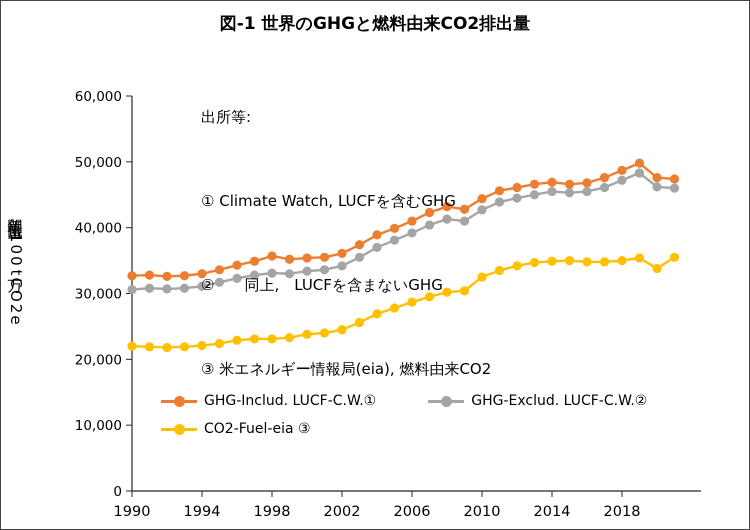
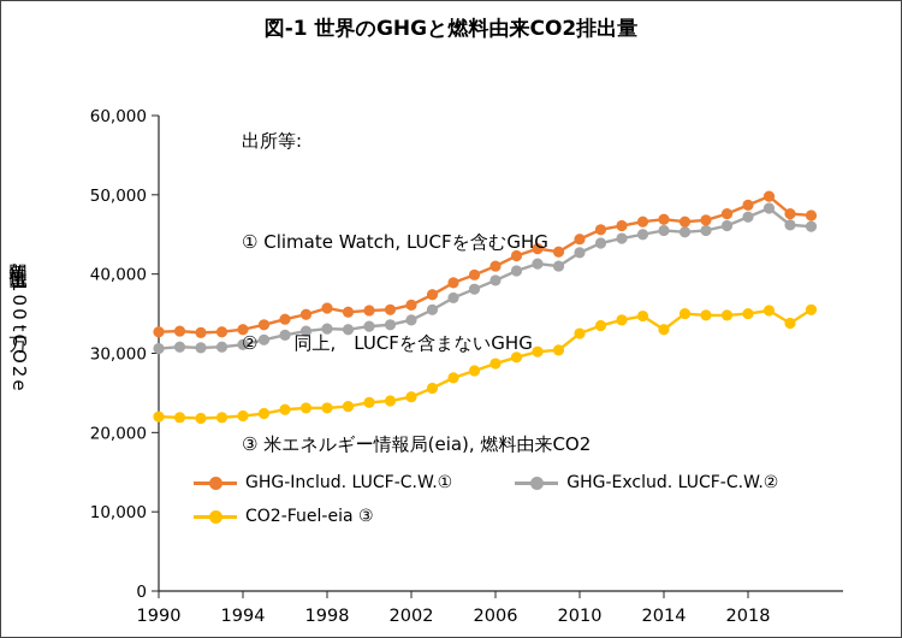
CO2-Fuel-eia ③/2014: 35000 -> 33000
